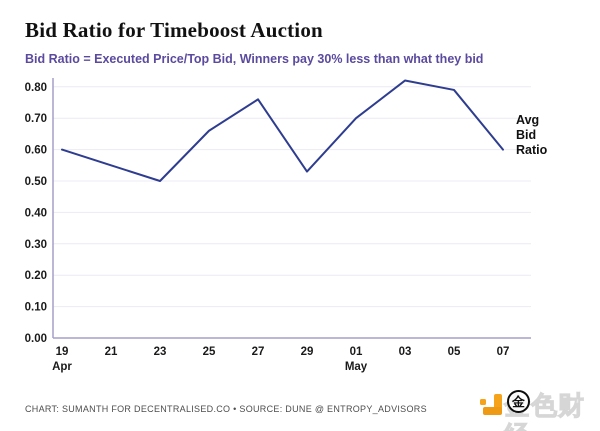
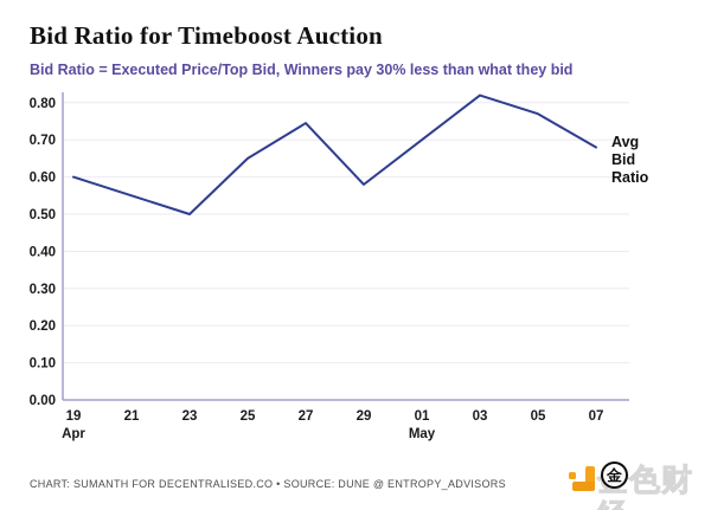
25: 0.66 -> 0.65
27: 0.76 -> 0.74
29: 0.53 -> 0.58
05: 0.79 -> 0.77
07: 0.60 -> 0.68
